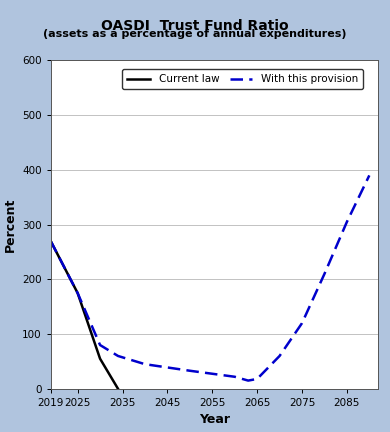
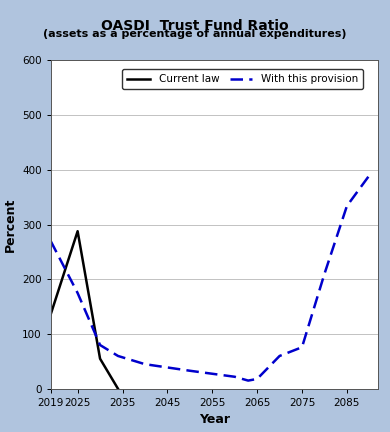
Current law/2019: 270 -> 136
Current law/2025: 175 -> 288
With this provision/2075: 120 -> 76
With this provision/2085: 305 -> 334
